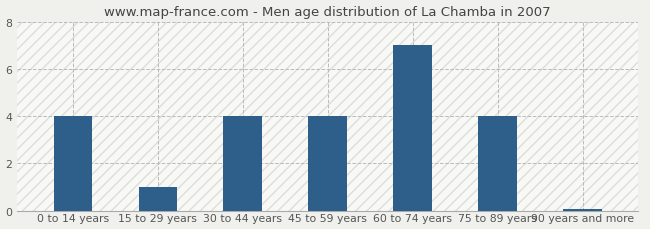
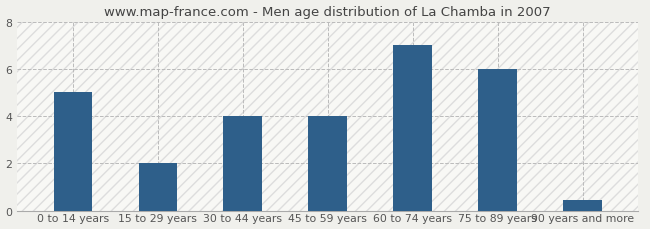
0 to 14 years: 4.00 -> 5.00
15 to 29 years: 1.00 -> 2.00
75 to 89 years: 4.00 -> 6.00
90 years and more: 0.07 -> 0.45
